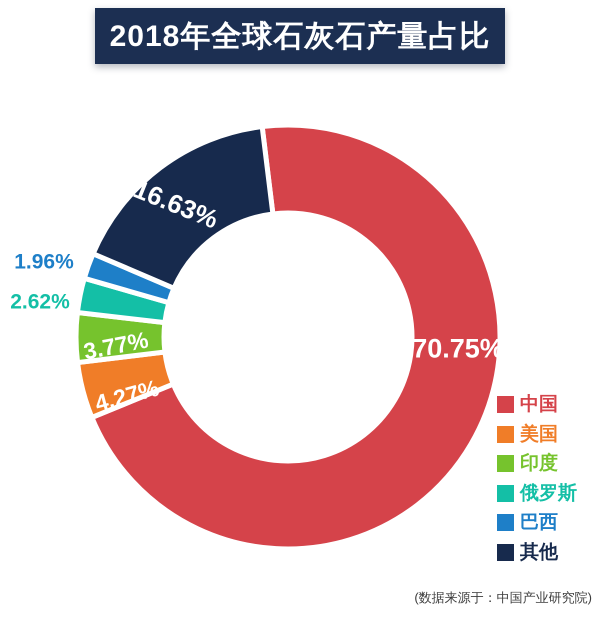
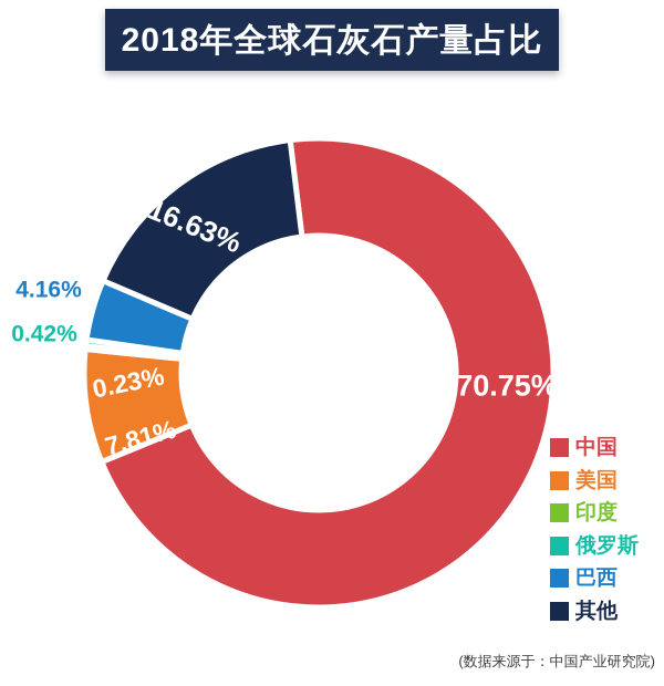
美国: 4.27% -> 7.81%
印度: 3.77% -> 0.23%
俄罗斯: 2.62% -> 0.42%
巴西: 1.96% -> 4.16%
